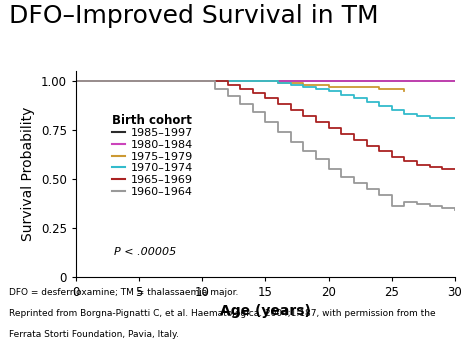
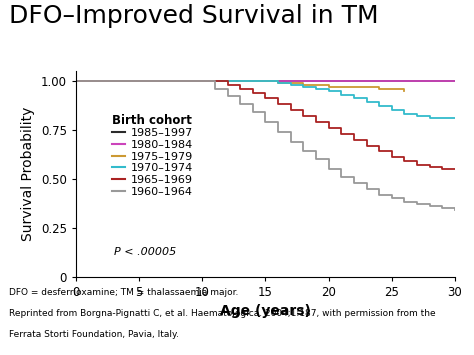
1960–1964/25: 0.36 -> 0.40
